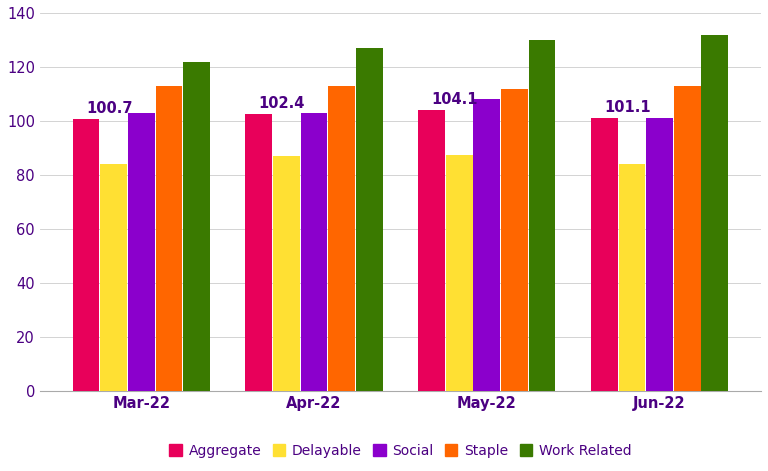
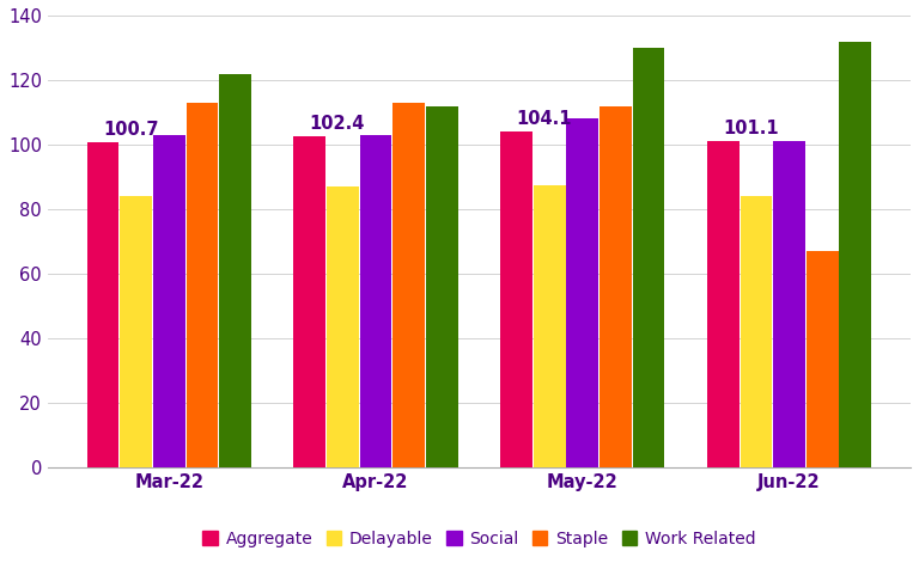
Work Related/Apr-22: 127 -> 112
Staple/Jun-22: 113 -> 67
